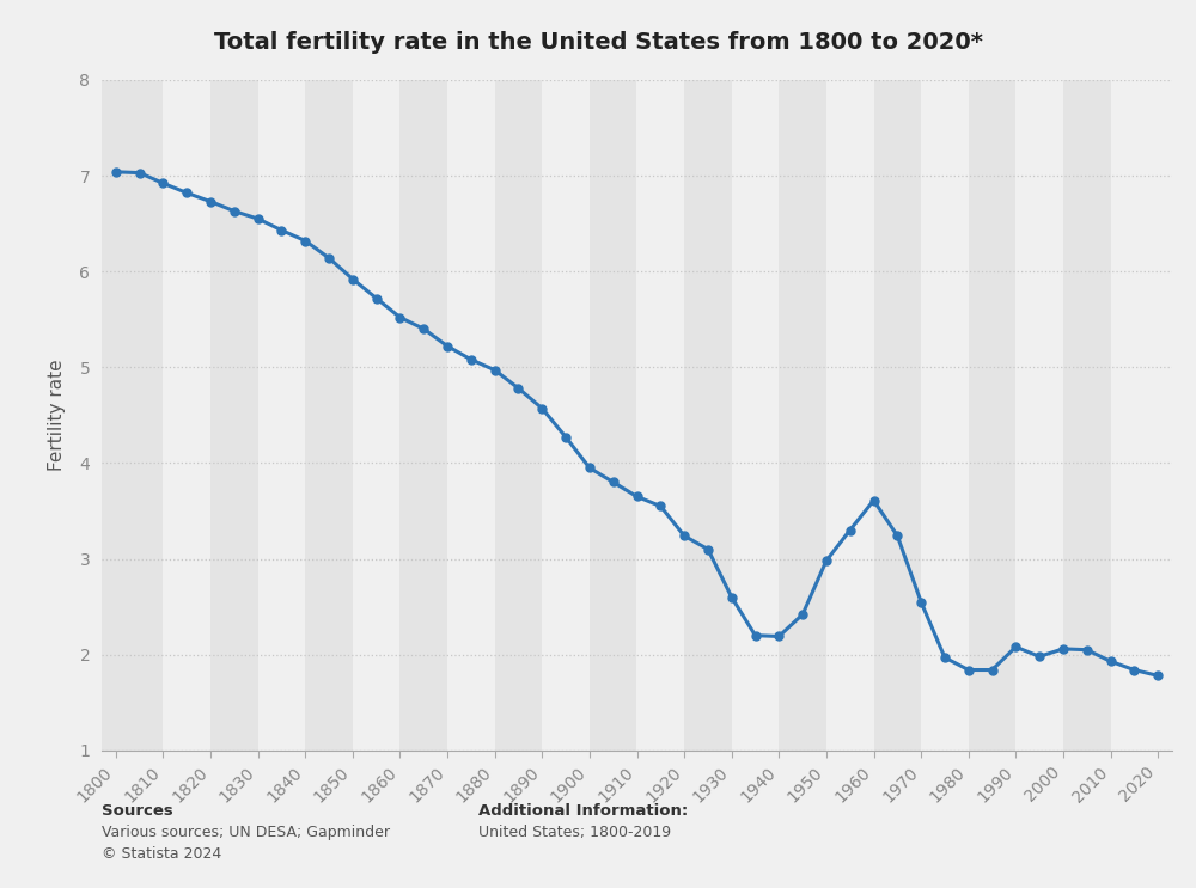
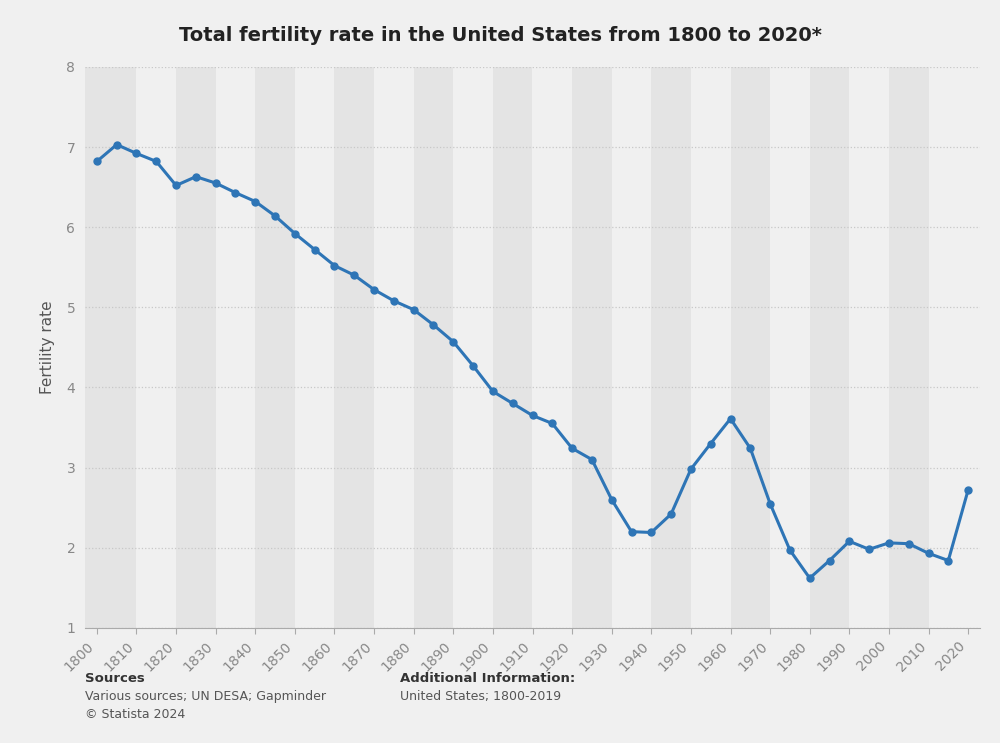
1800: 7.04 -> 6.82
1820: 6.73 -> 6.52
1980: 1.84 -> 1.62
2020: 1.78 -> 2.72
